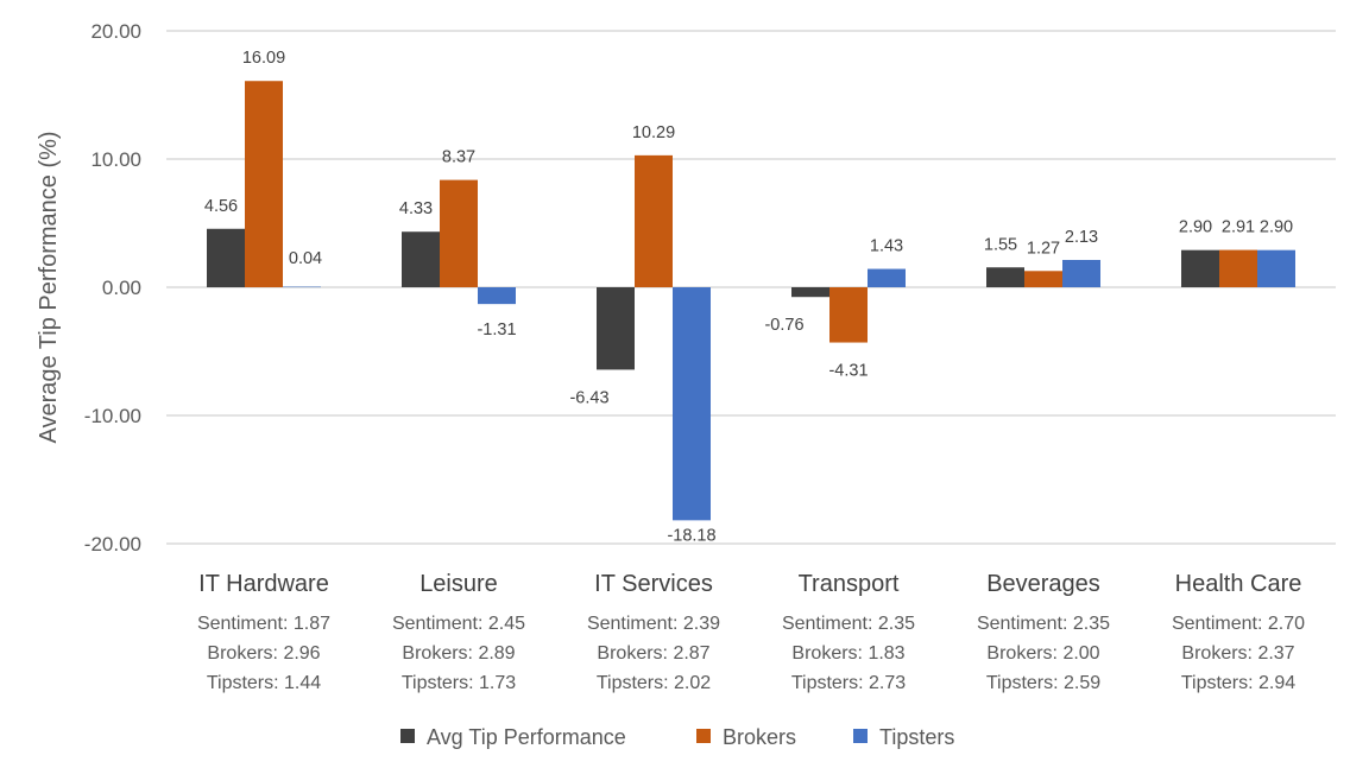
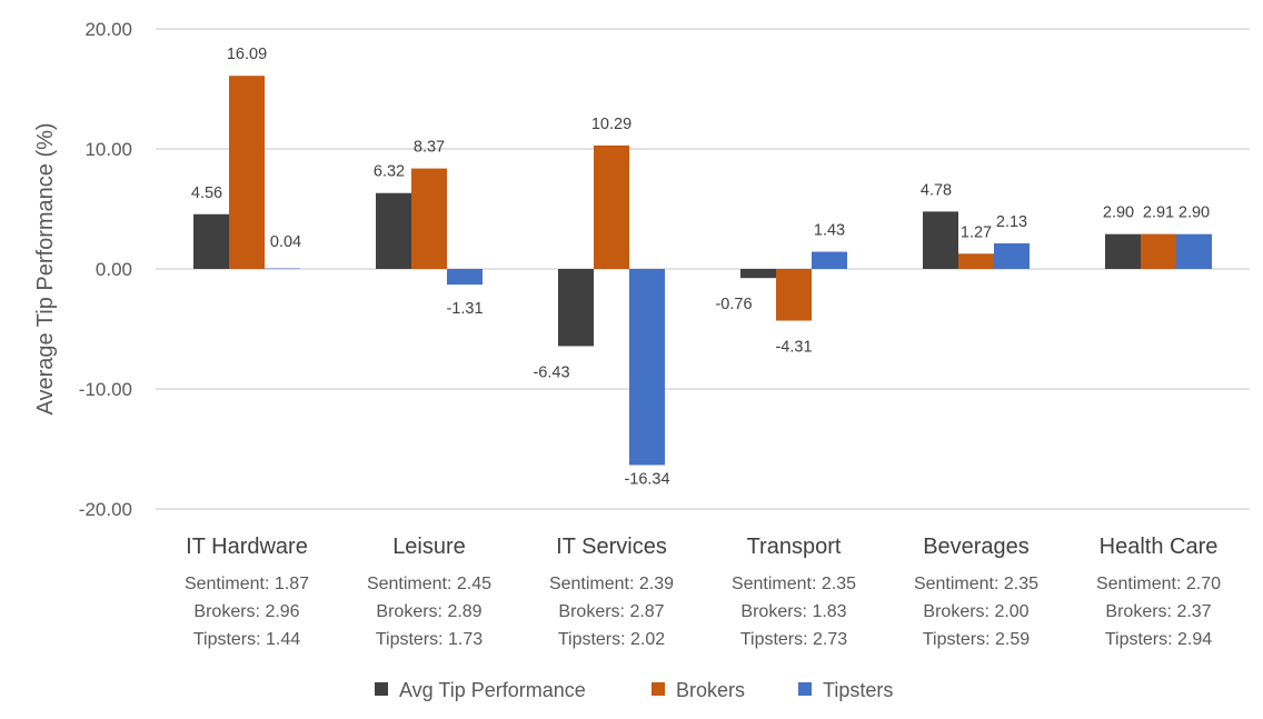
Avg Tip Performance/Leisure: 4.33 -> 6.32
Tipsters/IT Services: -18.18 -> -16.34
Avg Tip Performance/Beverages: 1.55 -> 4.78
